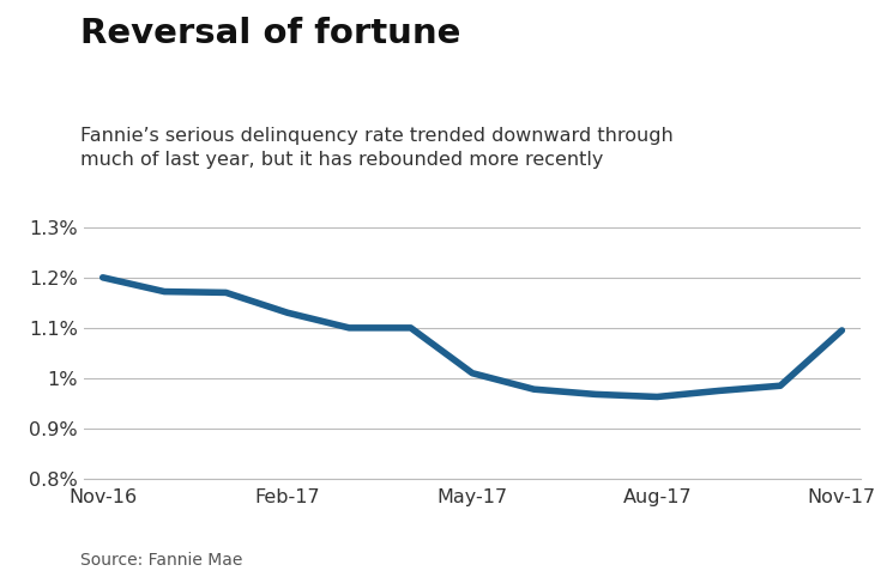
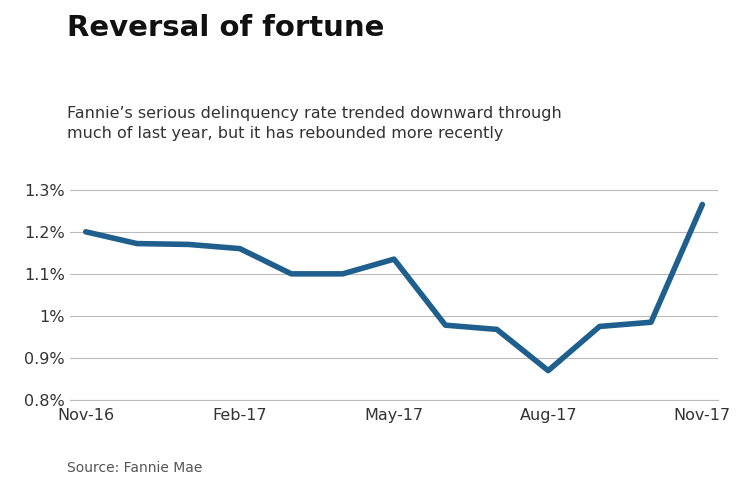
Feb-17: 1.130% -> 1.160%
May-17: 1.010% -> 1.135%
Aug-17: 0.963% -> 0.870%
Nov-17: 1.095% -> 1.265%
